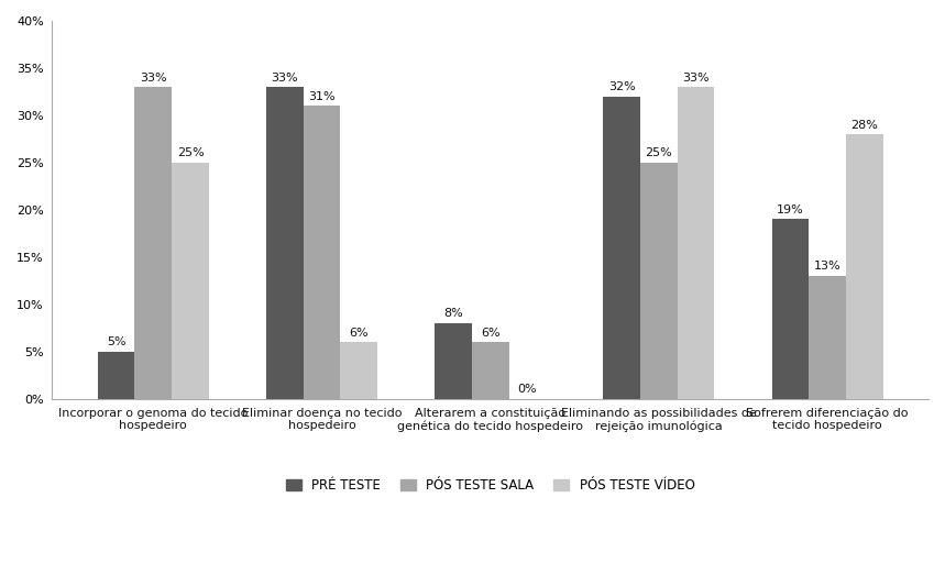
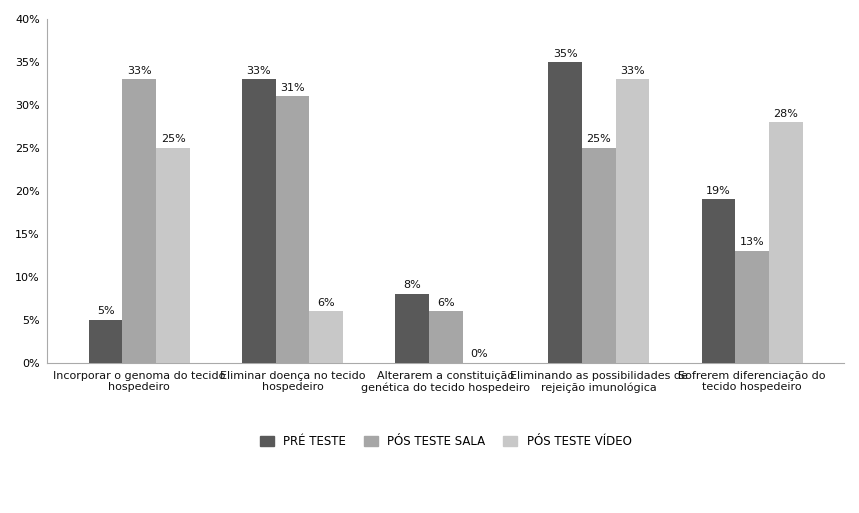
PRÉ TESTE/Eliminando as possibilidades de rejeição imunológica: 32% -> 35%
